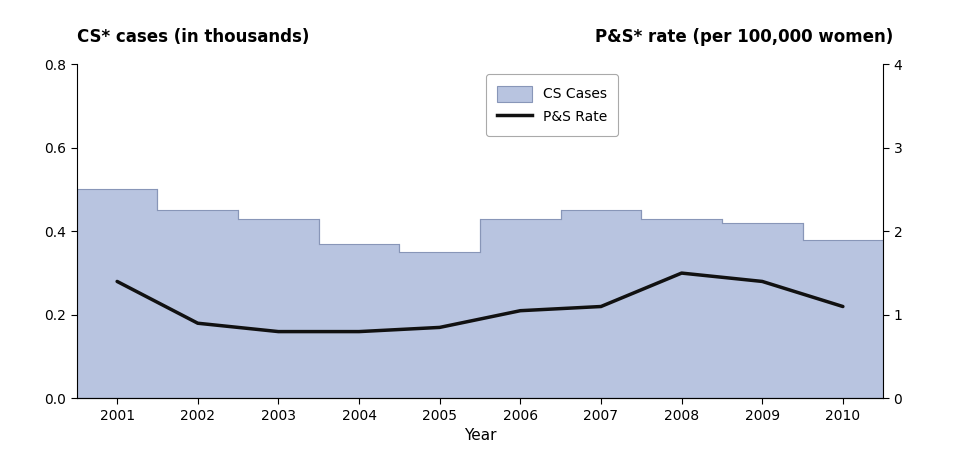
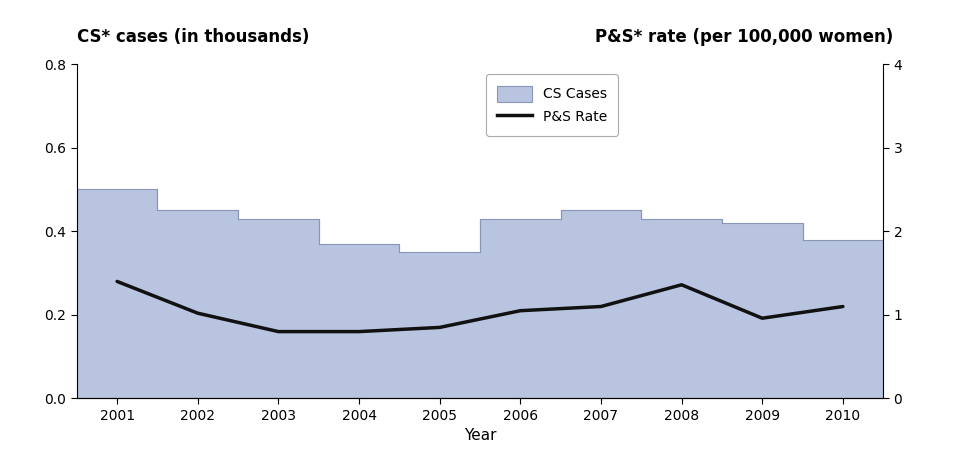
P&S Rate/2002: 0.90 -> 1.02
P&S Rate/2008: 1.50 -> 1.36
P&S Rate/2009: 1.40 -> 0.96
